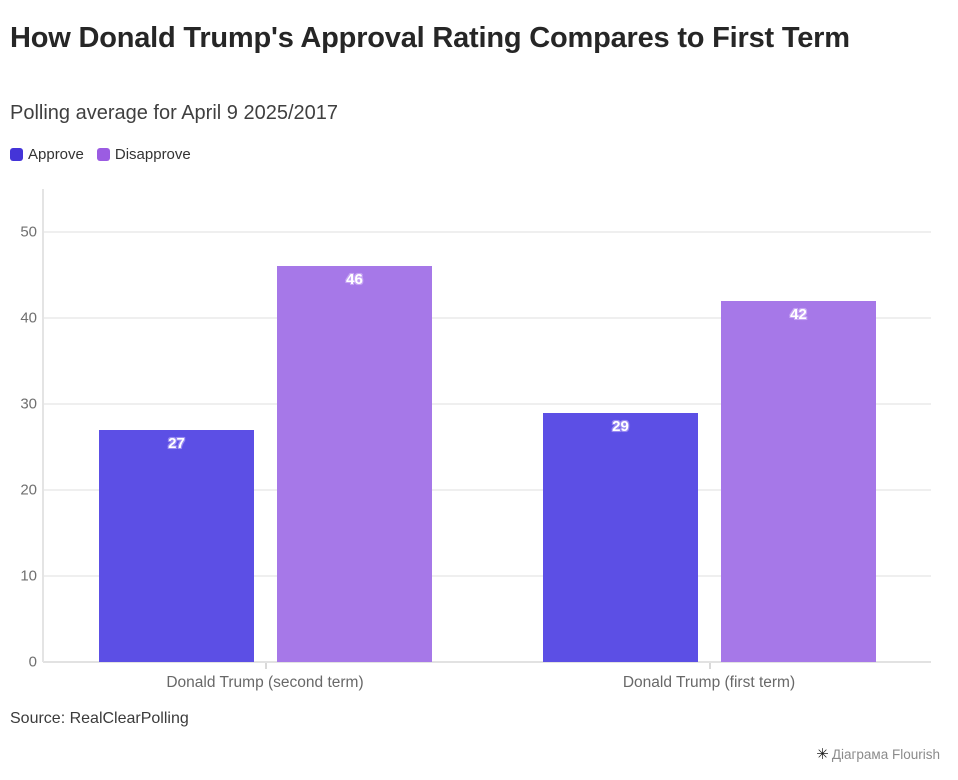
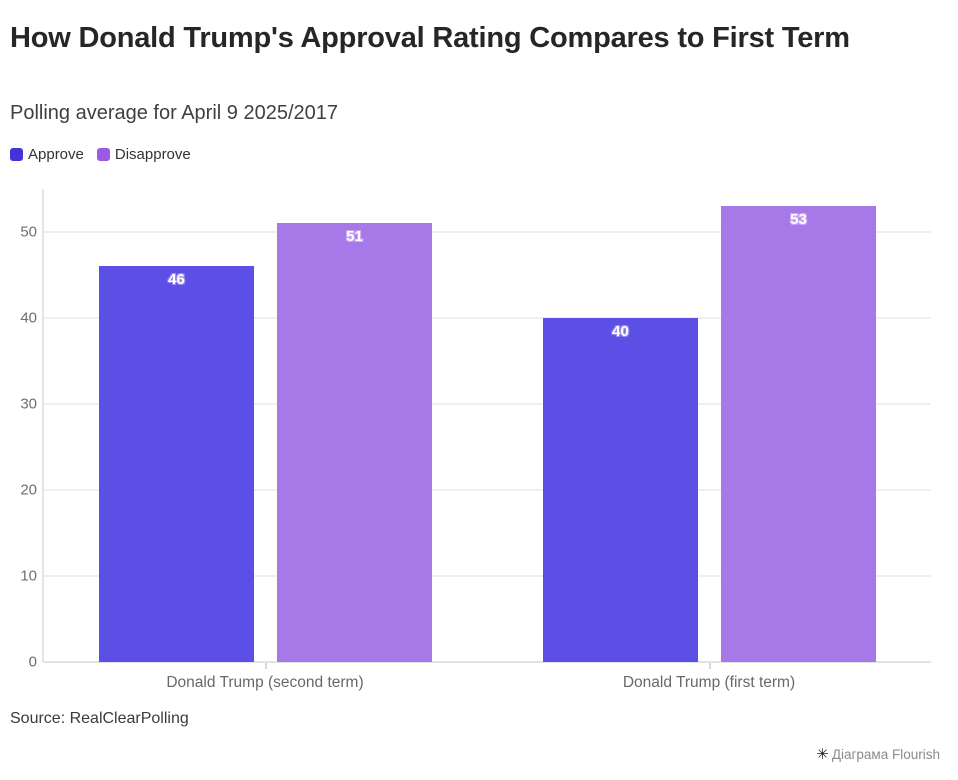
Approve/Donald Trump (second term): 27 -> 46
Disapprove/Donald Trump (second term): 46 -> 51
Approve/Donald Trump (first term): 29 -> 40
Disapprove/Donald Trump (first term): 42 -> 53
